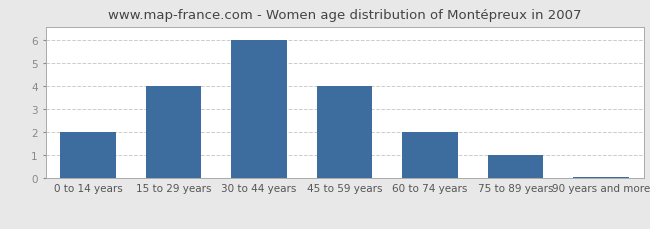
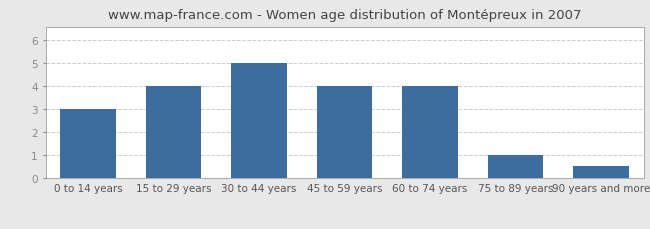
0 to 14 years: 2.00 -> 3.00
30 to 44 years: 6.00 -> 5.00
60 to 74 years: 2.00 -> 4.00
90 years and more: 0.07 -> 0.55
